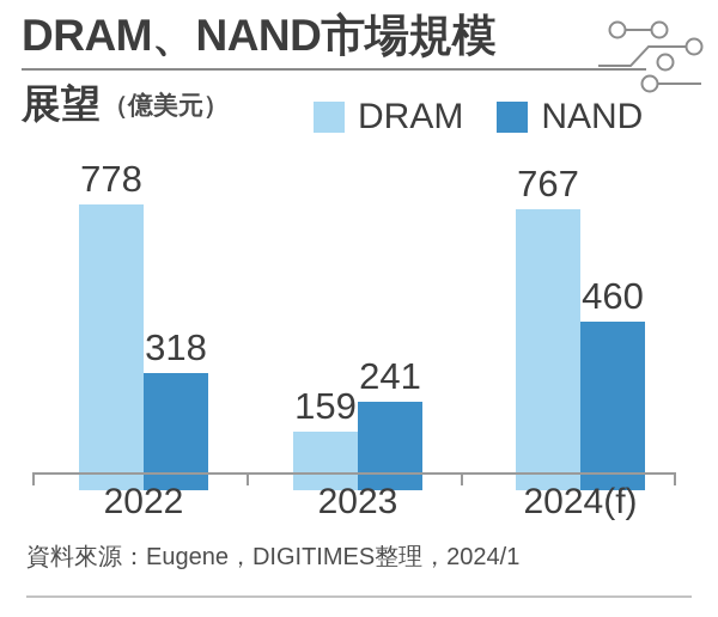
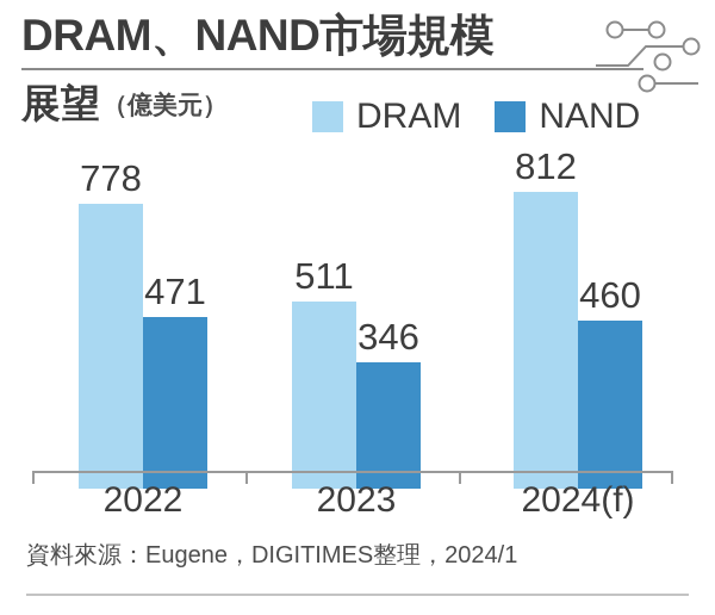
NAND/2022: 318 -> 471
DRAM/2023: 159 -> 511
NAND/2023: 241 -> 346
DRAM/2024(f): 767 -> 812
